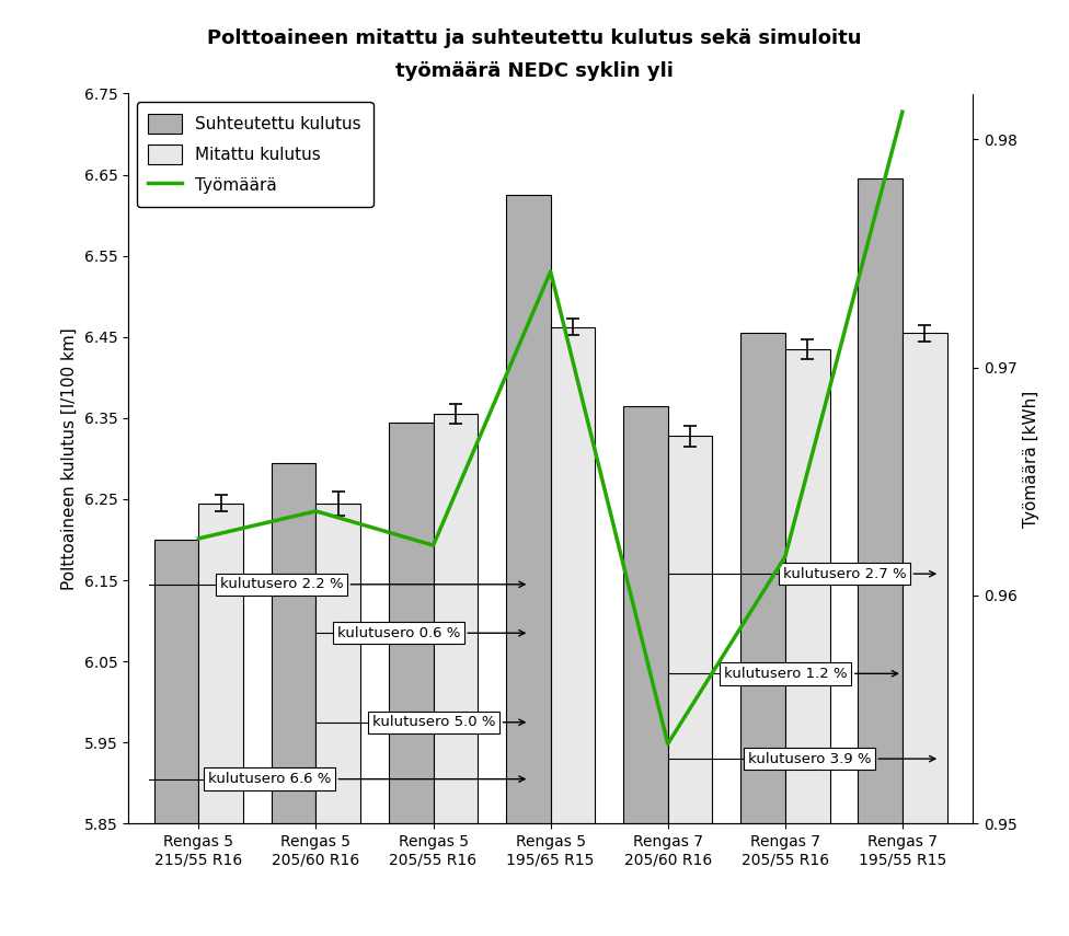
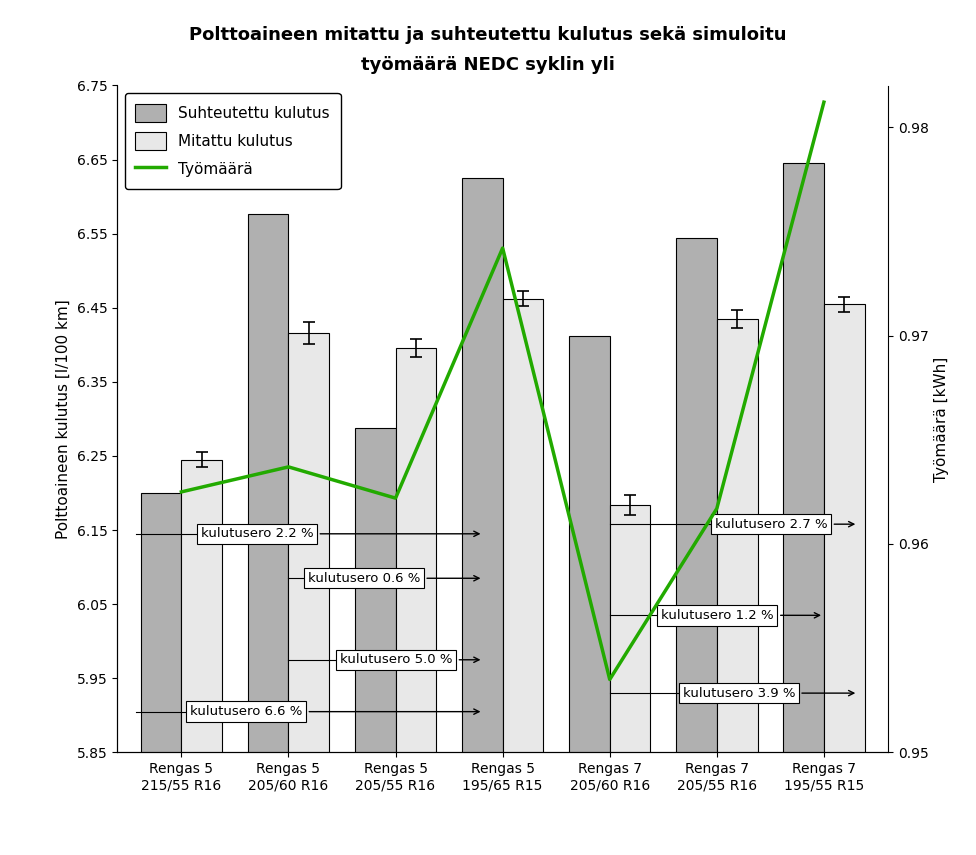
Suhteutettu kulutus/Rengas 5 205/60 R16: 6.295 -> 6.576
Mitattu kulutus/Rengas 5 205/60 R16: 6.245 -> 6.416
Suhteutettu kulutus/Rengas 5 205/55 R16: 6.345 -> 6.288
Mitattu kulutus/Rengas 5 205/55 R16: 6.355 -> 6.396
Suhteutettu kulutus/Rengas 7 205/60 R16: 6.365 -> 6.412
Mitattu kulutus/Rengas 7 205/60 R16: 6.328 -> 6.184
Suhteutettu kulutus/Rengas 7 205/55 R16: 6.455 -> 6.544
